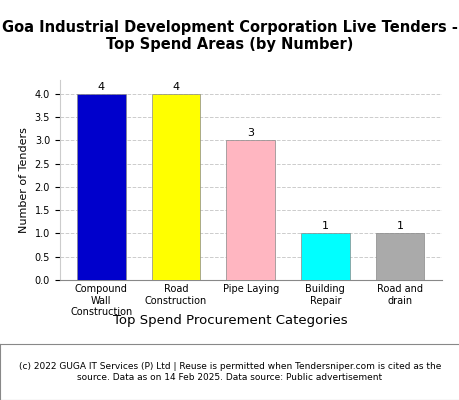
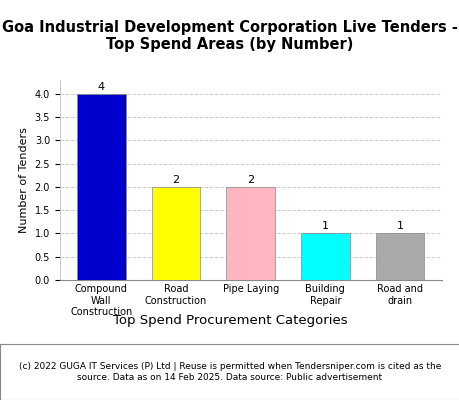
Road Construction: 4 -> 2
Pipe Laying: 3 -> 2
